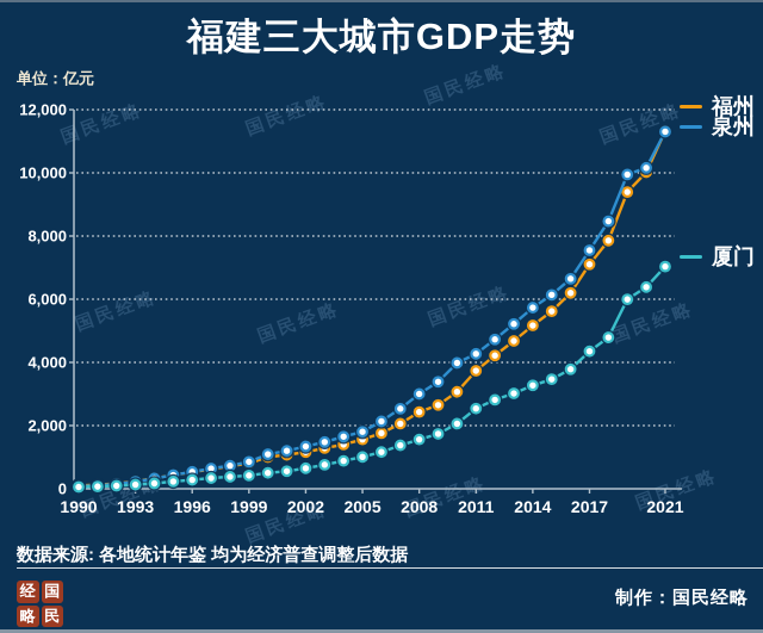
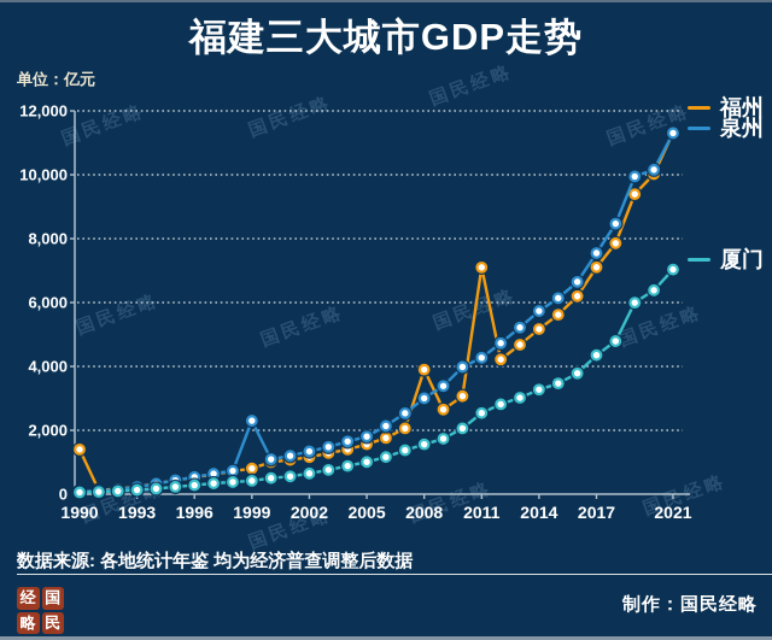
福州/1990: 100 -> 1400
泉州/1999: 900 -> 2300
福州/2008: 2400 -> 3900
福州/2011: 3700 -> 7100
